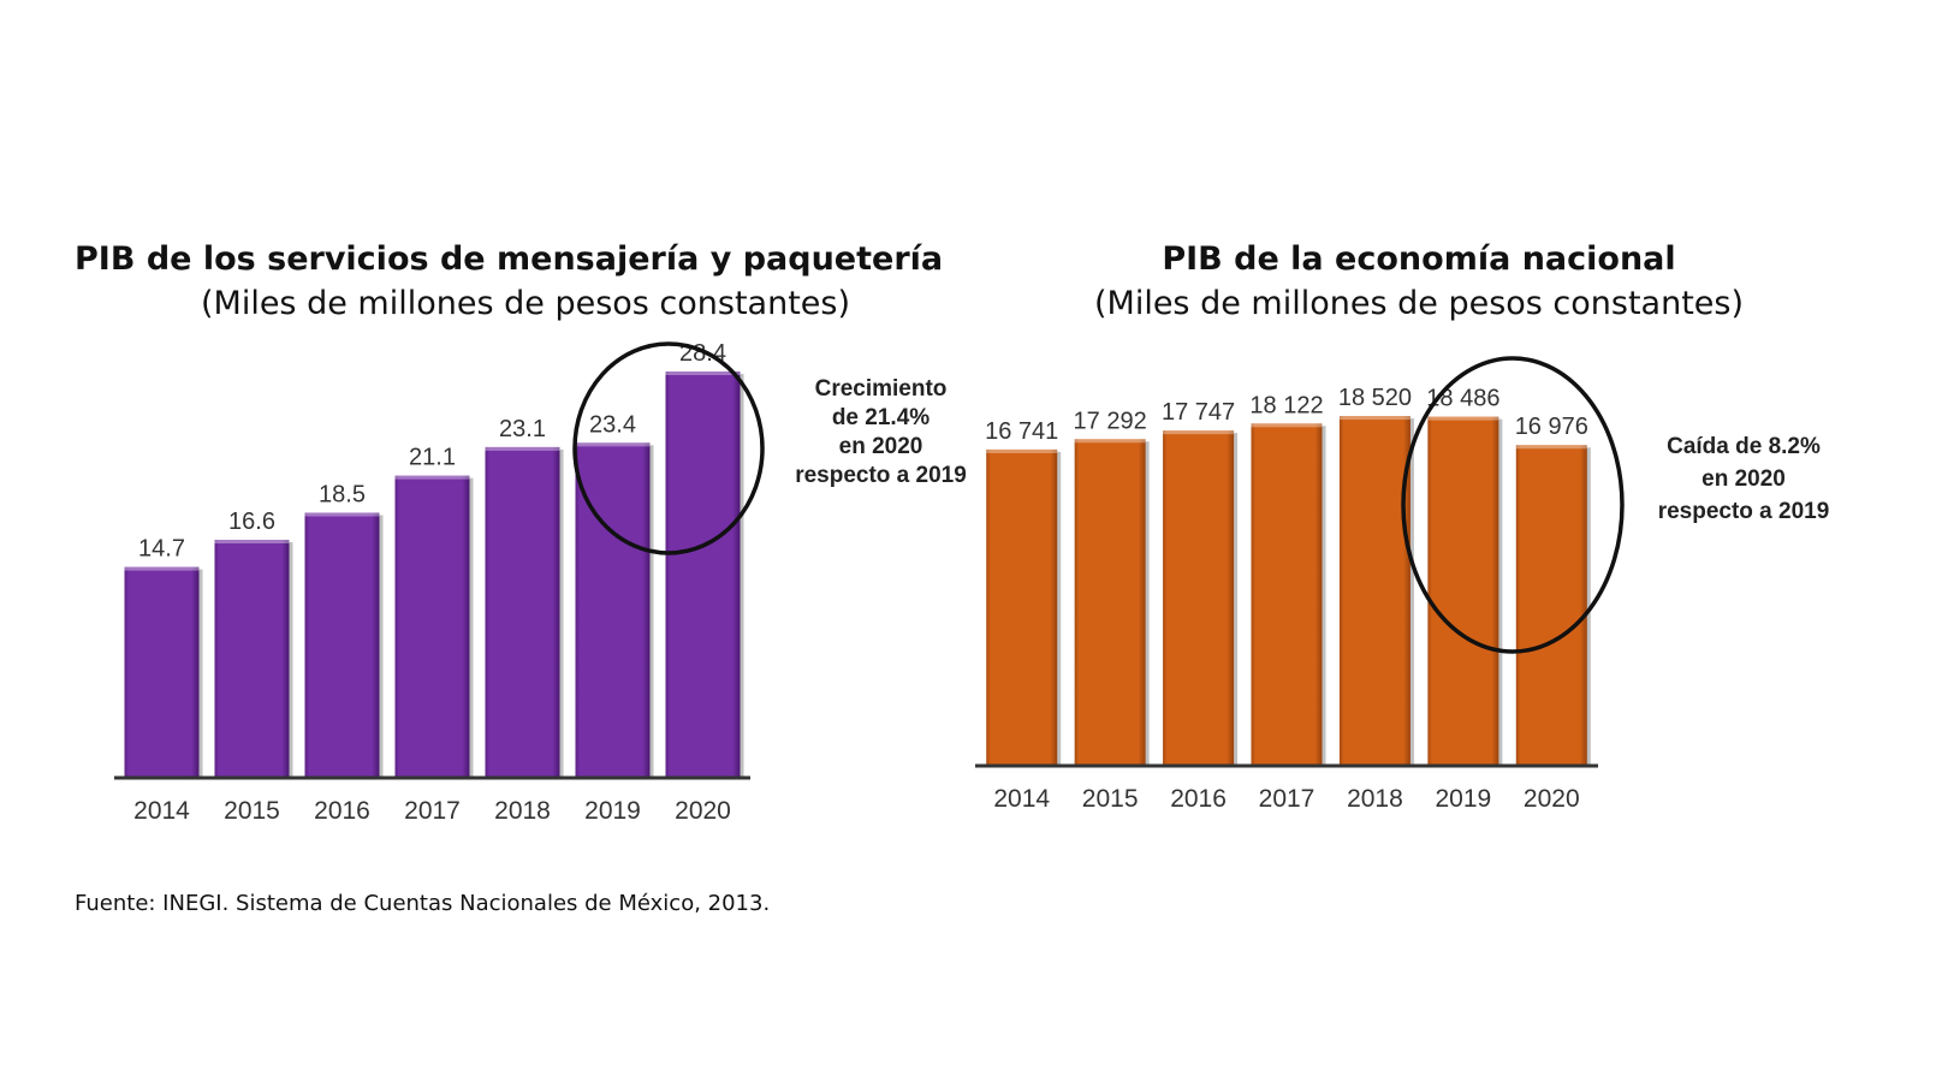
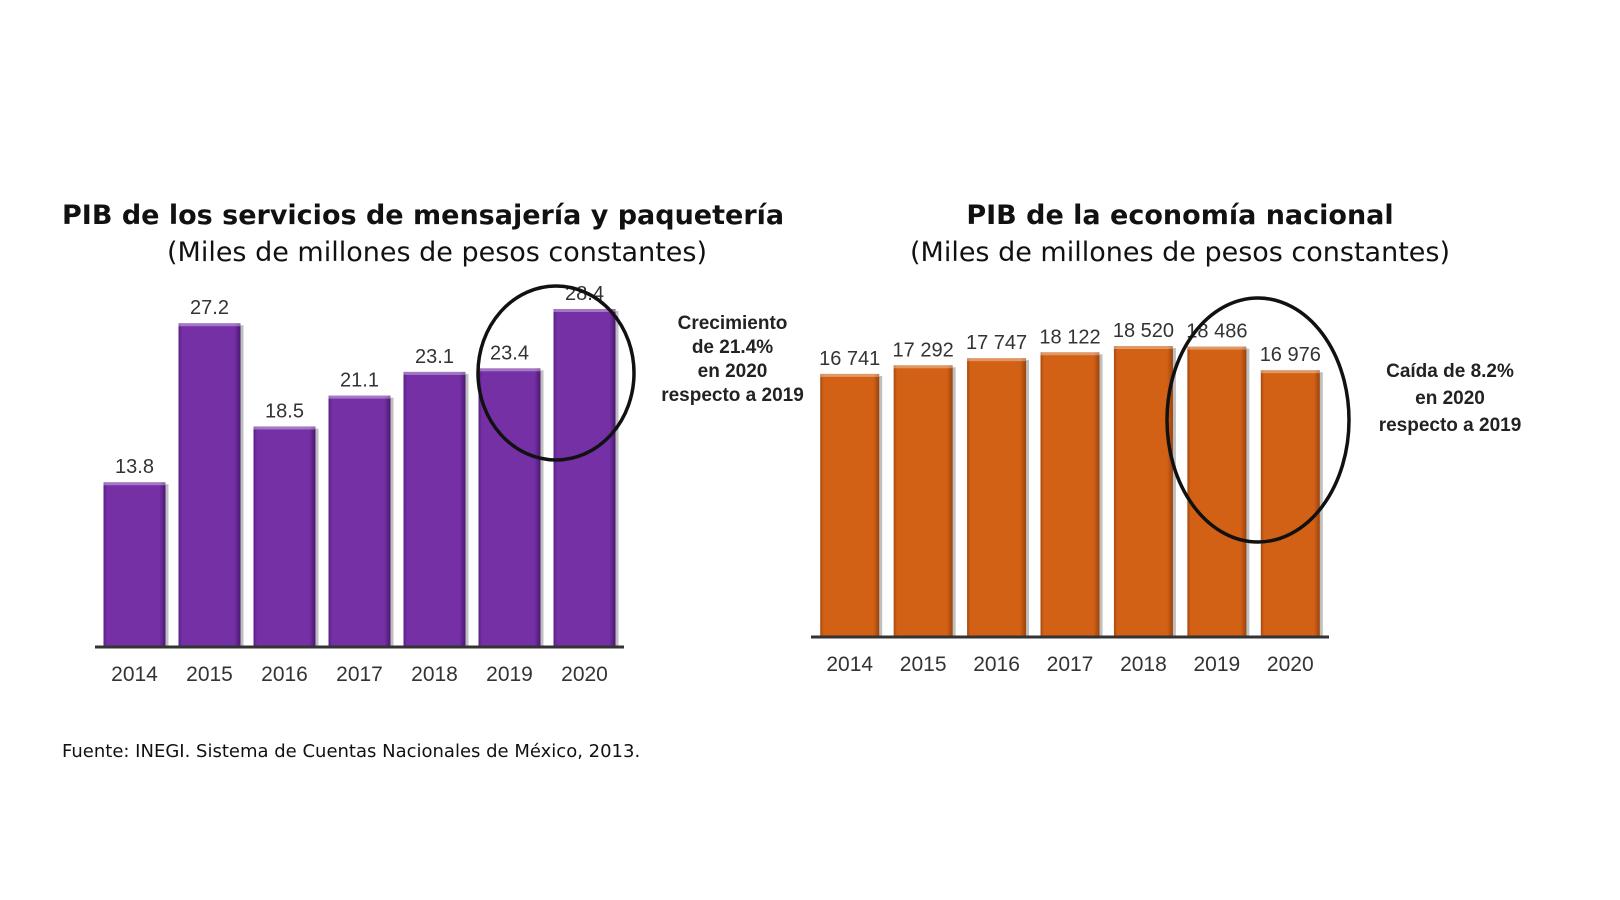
PIB de los servicios de mensajería y paquetería/2014: 14.7 -> 13.8
PIB de los servicios de mensajería y paquetería/2015: 16.6 -> 27.2
